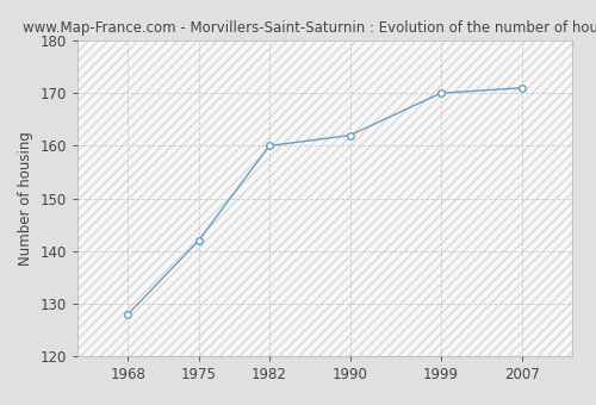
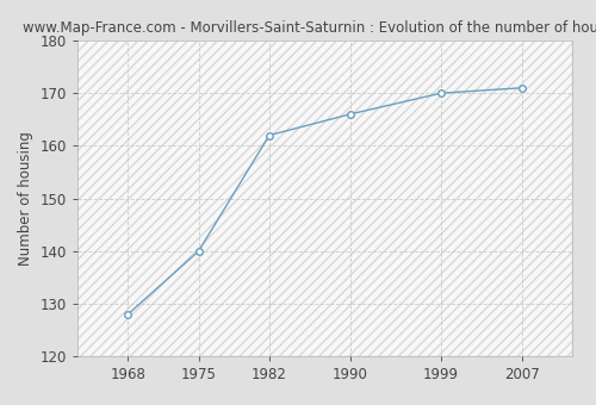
1975: 142 -> 140
1982: 160 -> 162
1990: 162 -> 166
